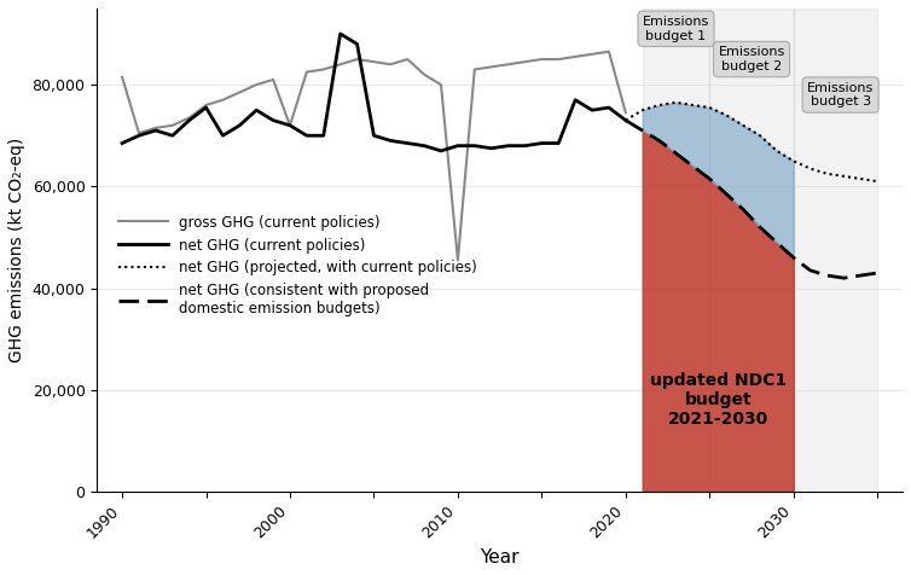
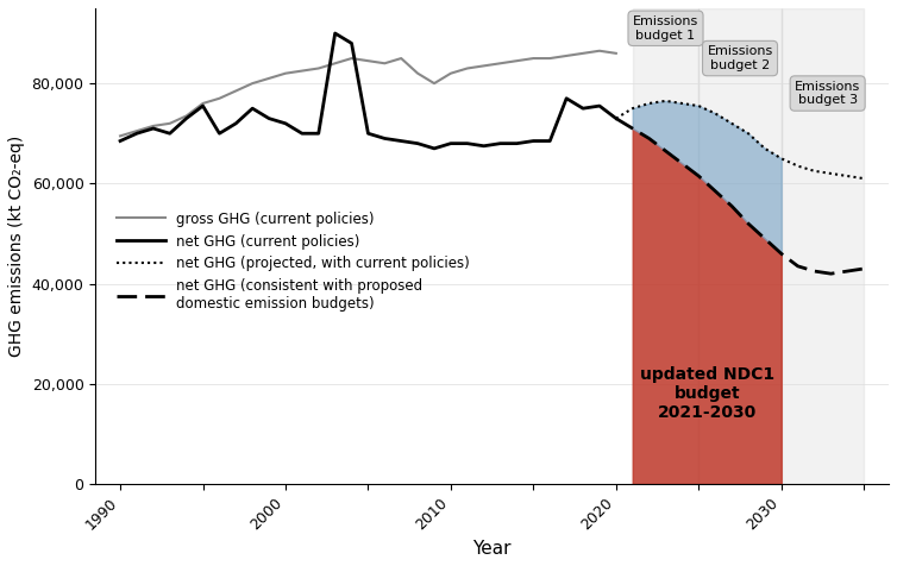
gross GHG (current policies)/1990: 81,500 -> 69,500
gross GHG (current policies)/2000: 72,000 -> 82,000
gross GHG (current policies)/2010: 45,500 -> 82,000
gross GHG (current policies)/2020: 74,500 -> 86,000
